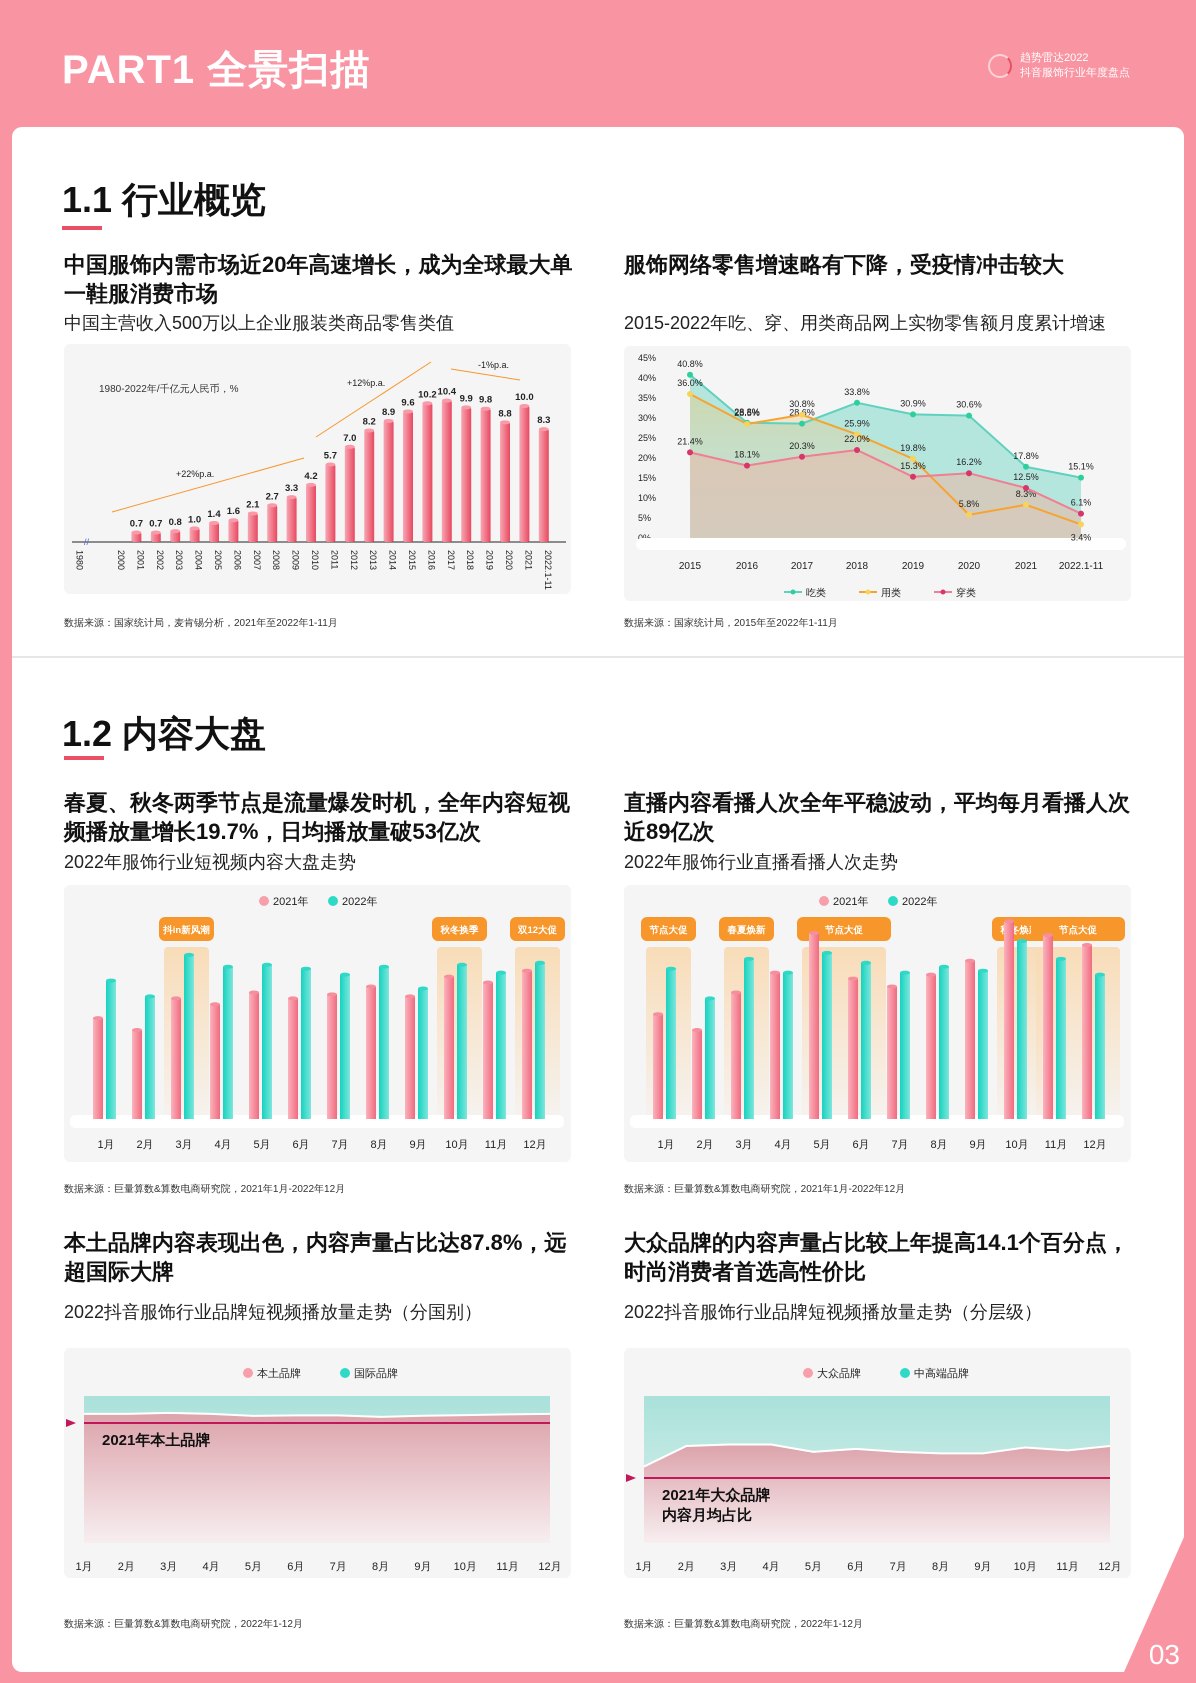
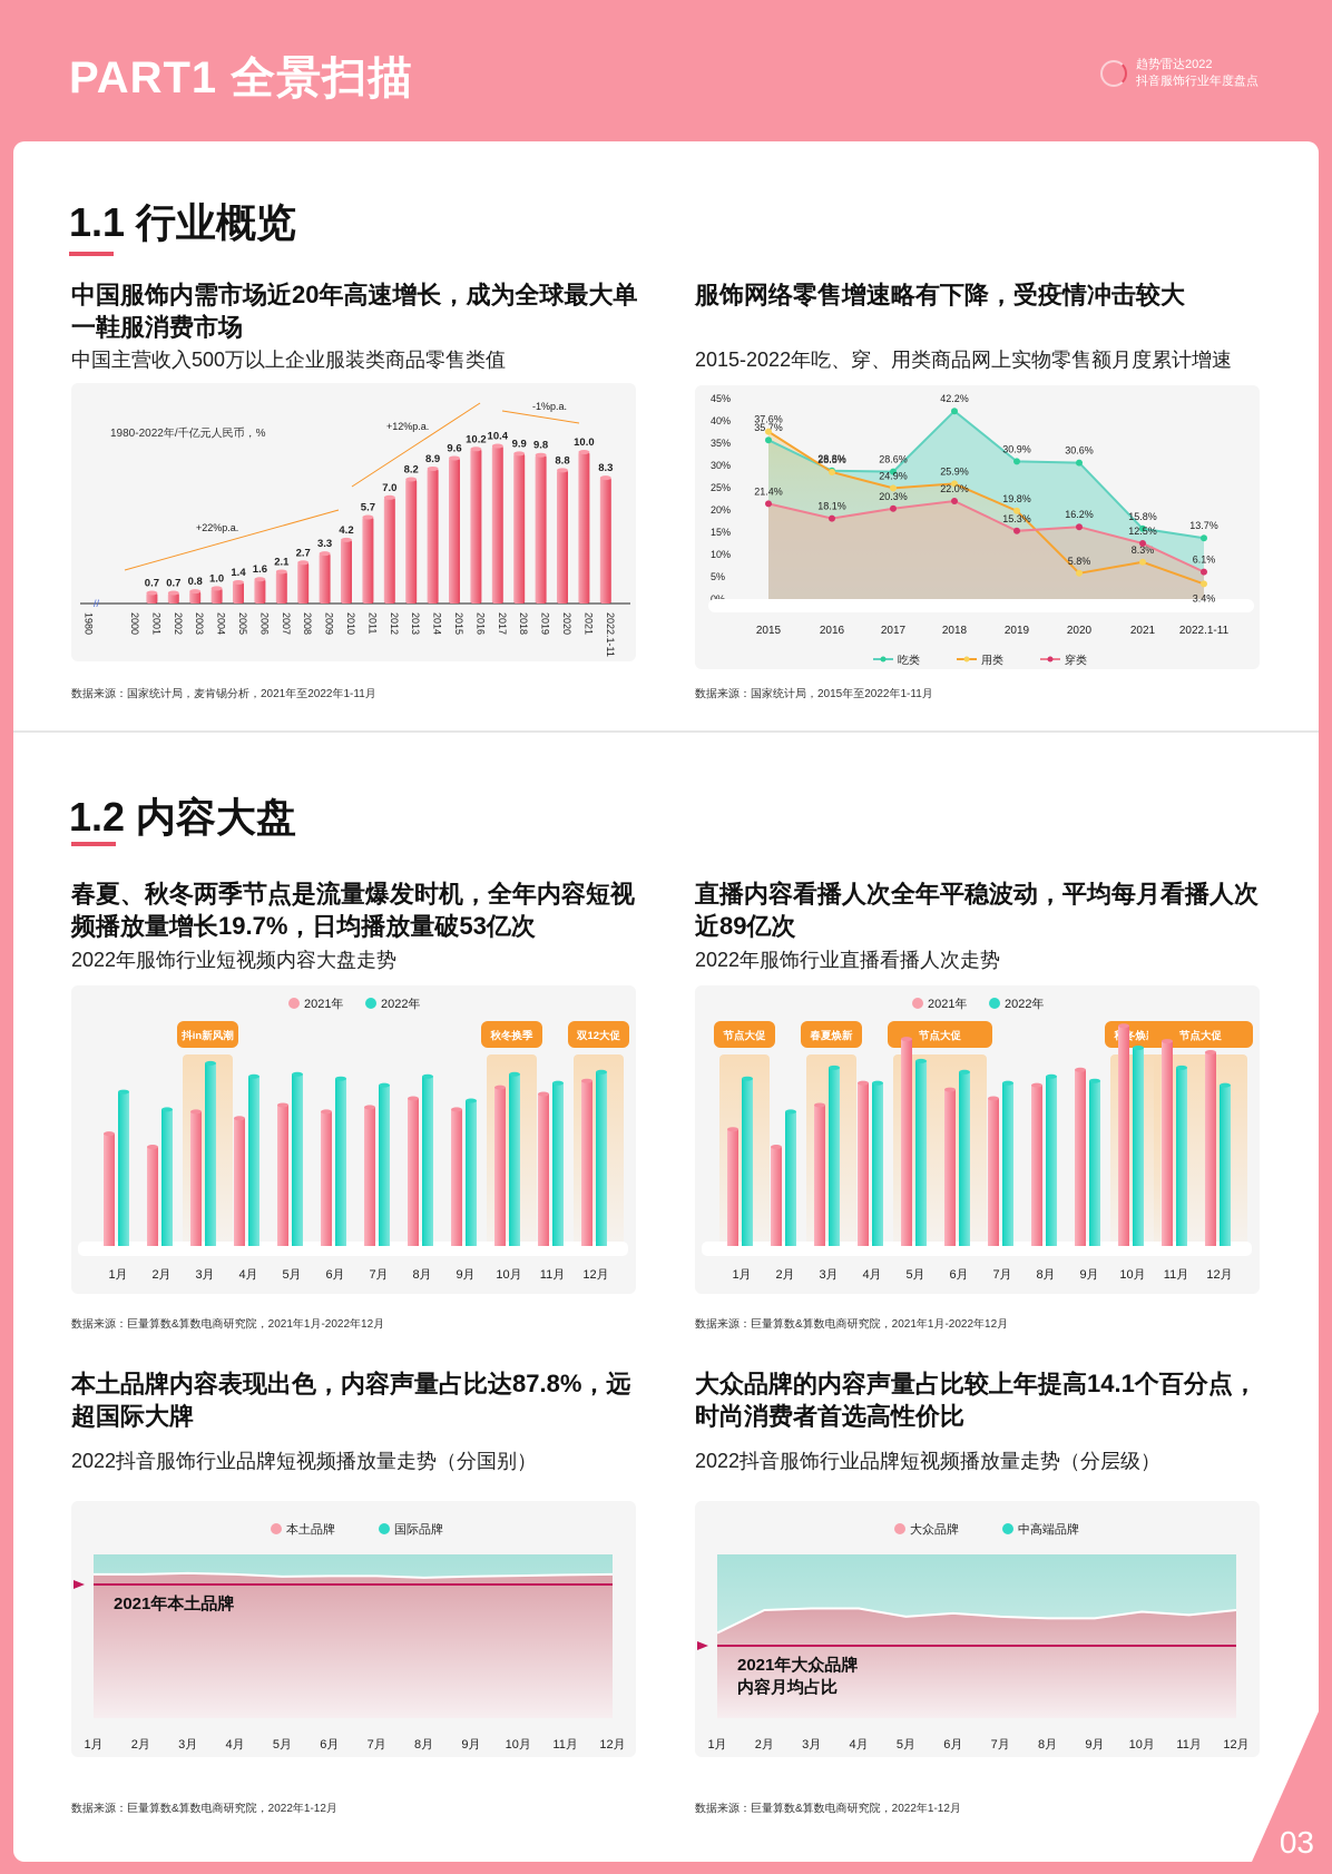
2015-2022年吃、穿、用类商品网上实物零售额月度累计增速/吃类/2015: 40.8% -> 35.7%
2015-2022年吃、穿、用类商品网上实物零售额月度累计增速/用类/2015: 36.0% -> 37.6%
2015-2022年吃、穿、用类商品网上实物零售额月度累计增速/用类/2017: 30.8% -> 24.9%
2015-2022年吃、穿、用类商品网上实物零售额月度累计增速/吃类/2018: 33.8% -> 42.2%
2015-2022年吃、穿、用类商品网上实物零售额月度累计增速/吃类/2021: 17.8% -> 15.8%
2015-2022年吃、穿、用类商品网上实物零售额月度累计增速/吃类/2022.1-11: 15.1% -> 13.7%
